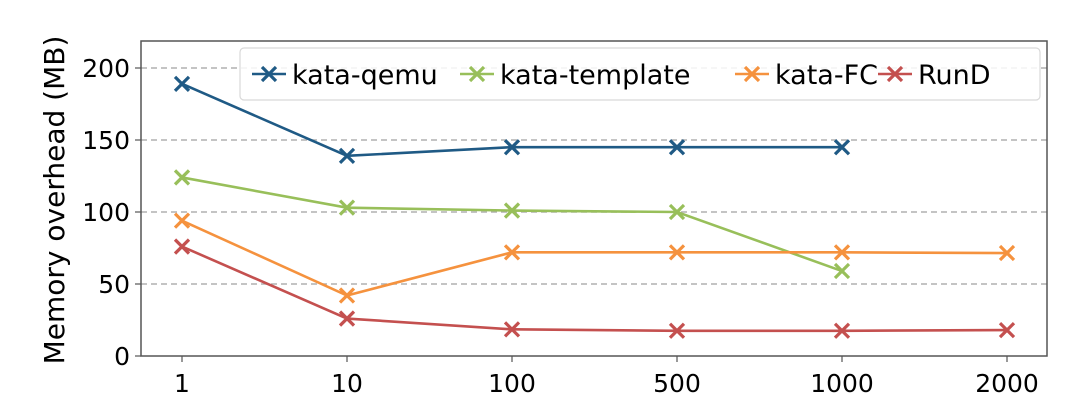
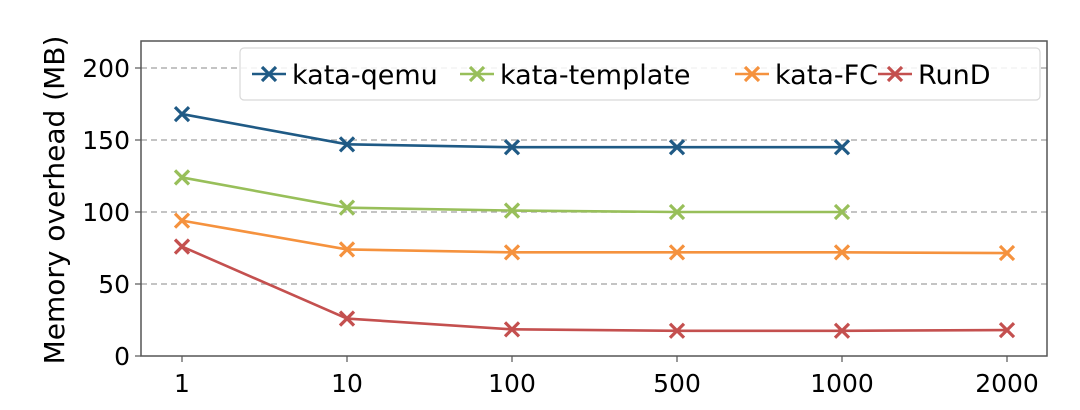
kata-qemu/1: 189 -> 168
kata-qemu/10: 139 -> 147
kata-FC/10: 42 -> 74
kata-template/1000: 59 -> 100
